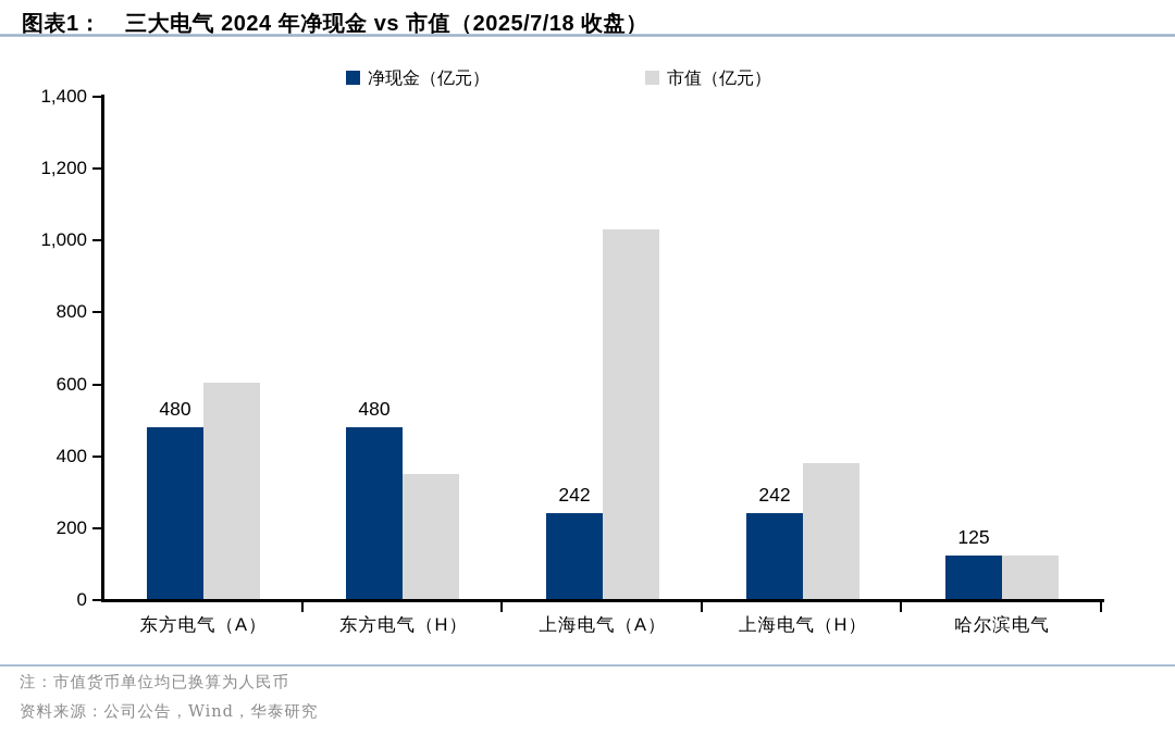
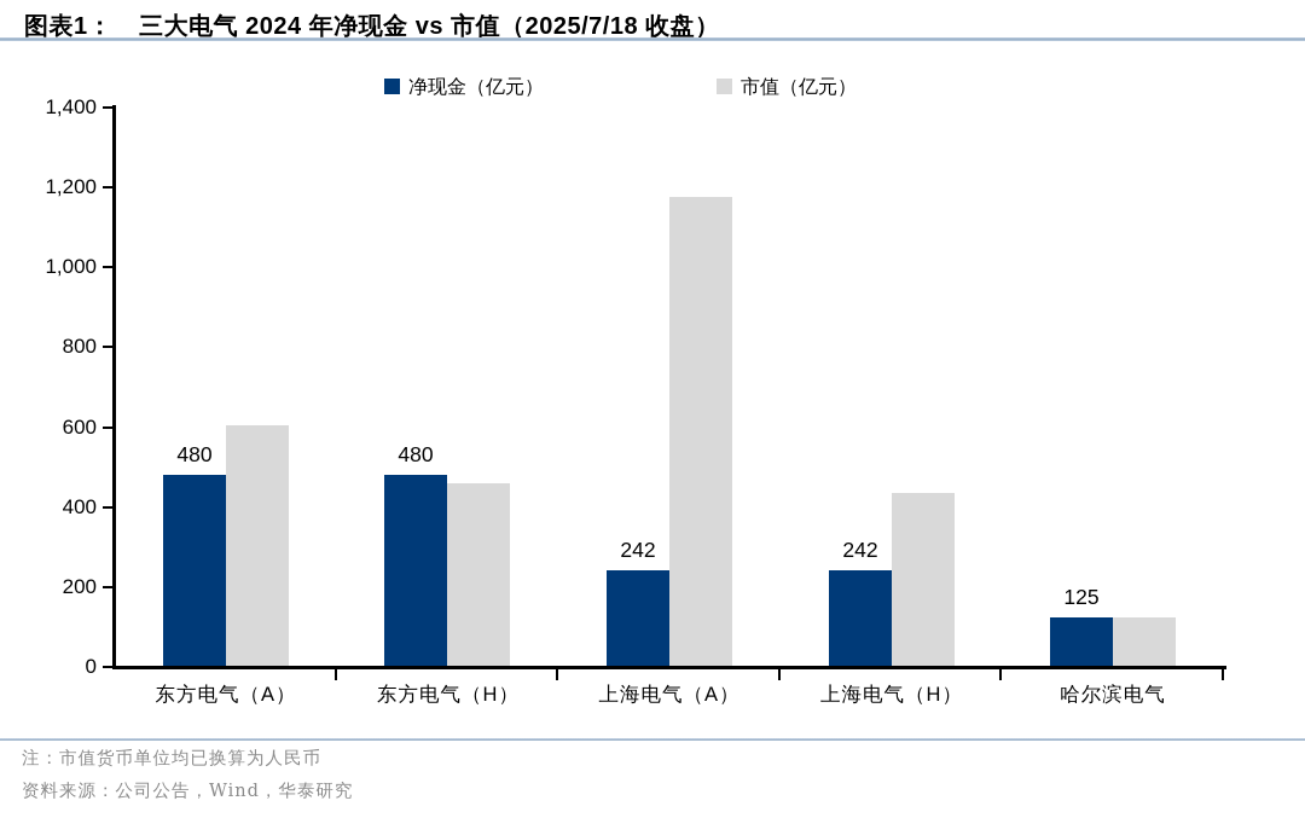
市值（亿元）/东方电气（H）: 350 -> 460
市值（亿元）/上海电气（A）: 1030 -> 1180
市值（亿元）/上海电气（H）: 380 -> 440
